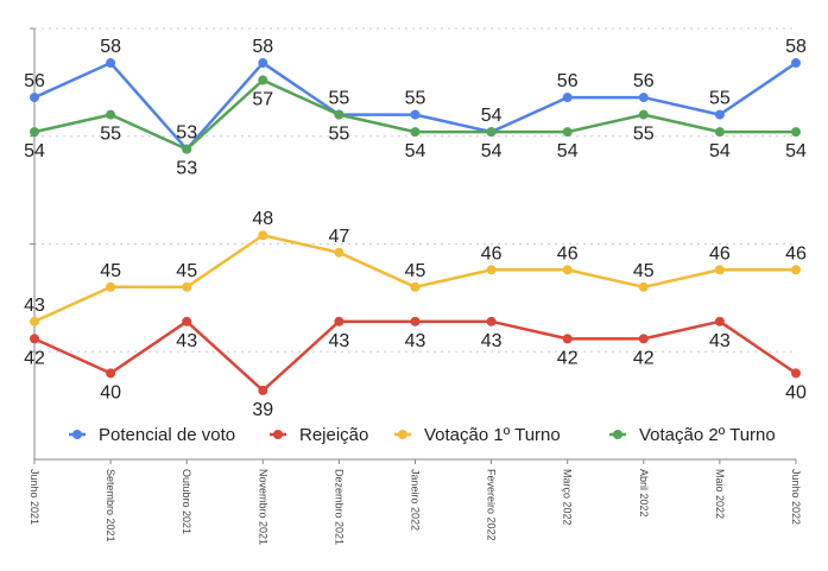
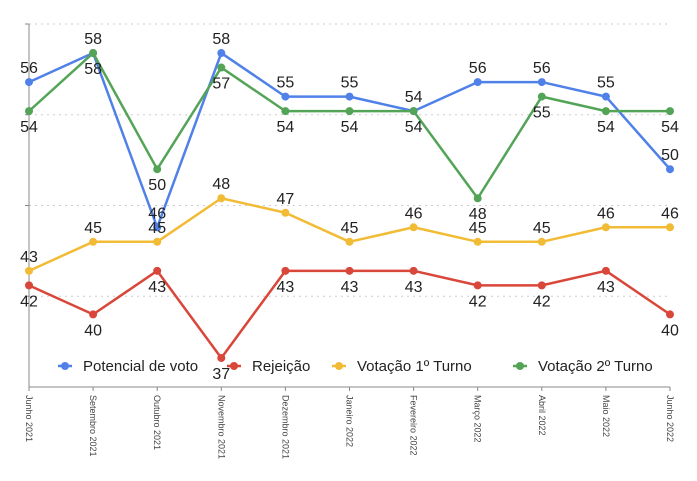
Votação 2º Turno/Setembro 2021: 55 -> 58
Potencial de voto/Outubro 2021: 53 -> 46
Votação 2º Turno/Outubro 2021: 53 -> 50
Rejeição/Novembro 2021: 39 -> 37
Votação 2º Turno/Dezembro 2021: 55 -> 54
Votação 1º Turno/Março 2022: 46 -> 45
Votação 2º Turno/Março 2022: 54 -> 48
Potencial de voto/Junho 2022: 58 -> 50
